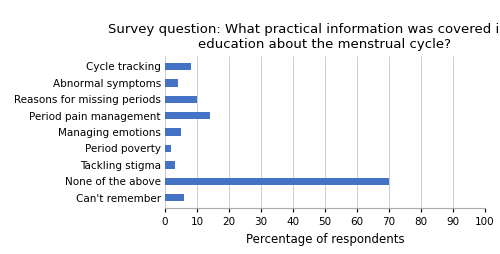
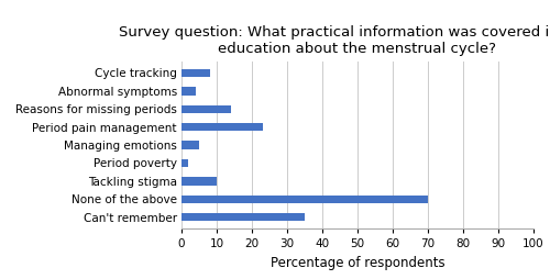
Reasons for missing periods: 10 -> 14
Period pain management: 14 -> 23
Tackling stigma: 3 -> 10
Can't remember: 6 -> 35
